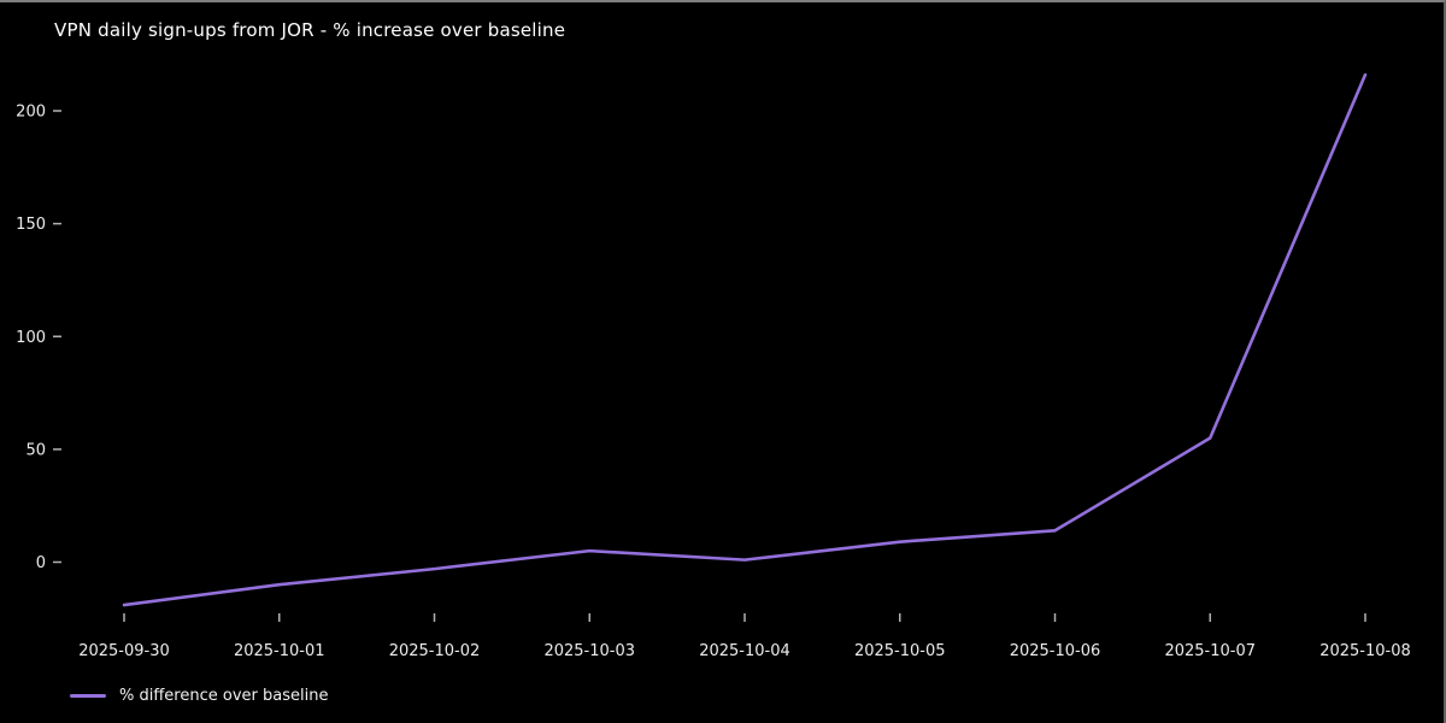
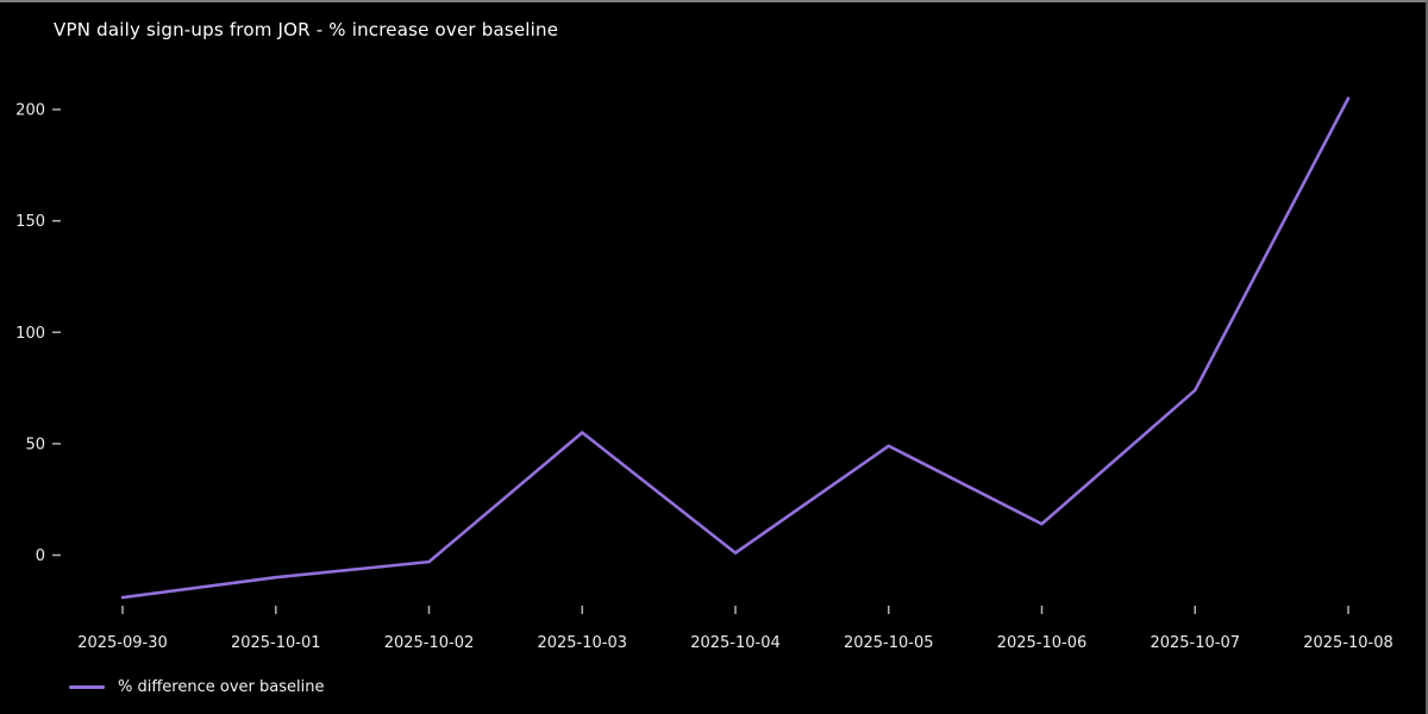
2025-10-03: 5 -> 55
2025-10-05: 9 -> 49
2025-10-07: 55 -> 74
2025-10-08: 216 -> 205
